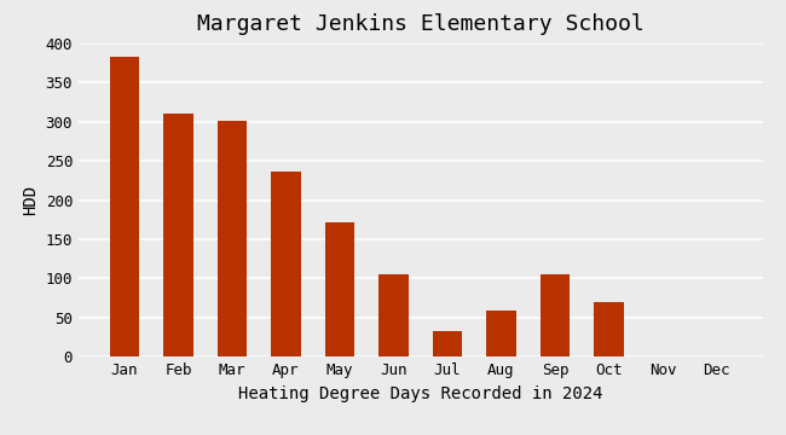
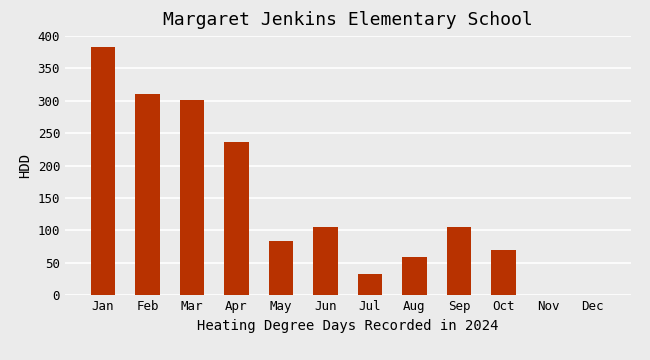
May: 172 -> 84
